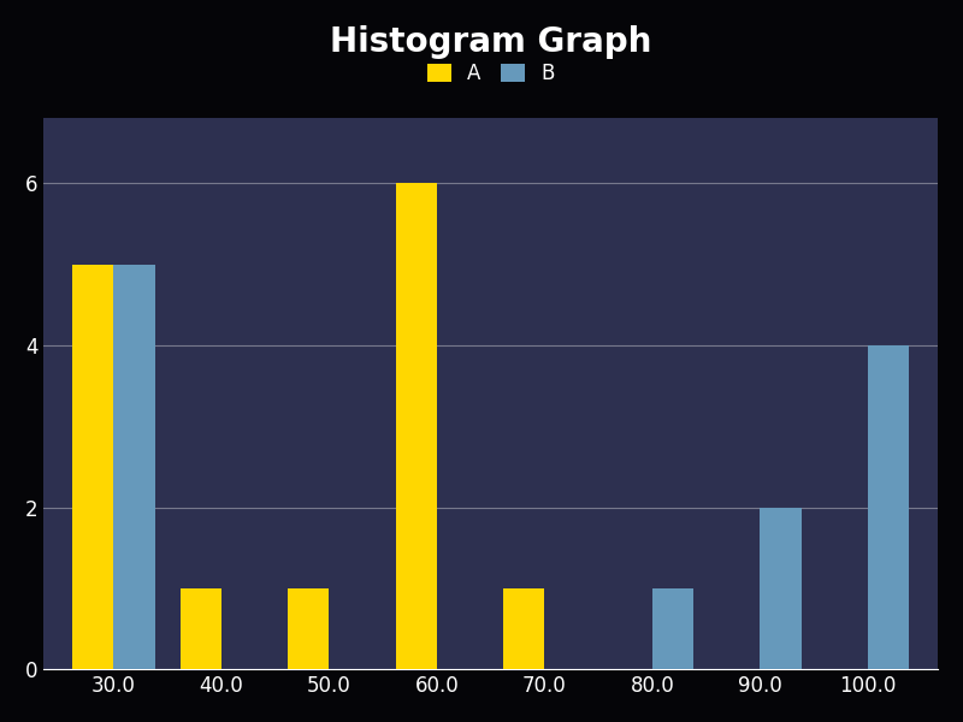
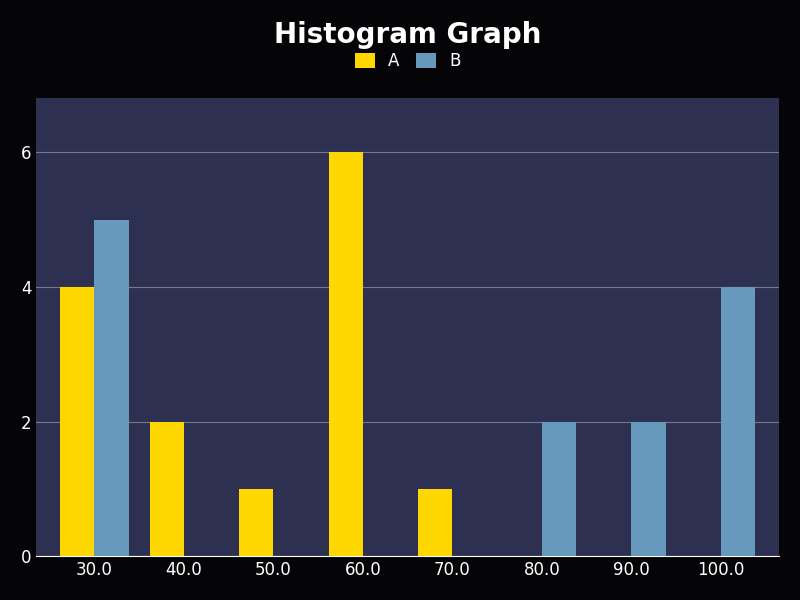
A/30.0: 5 -> 4
A/40.0: 1 -> 2
B/80.0: 1 -> 2
